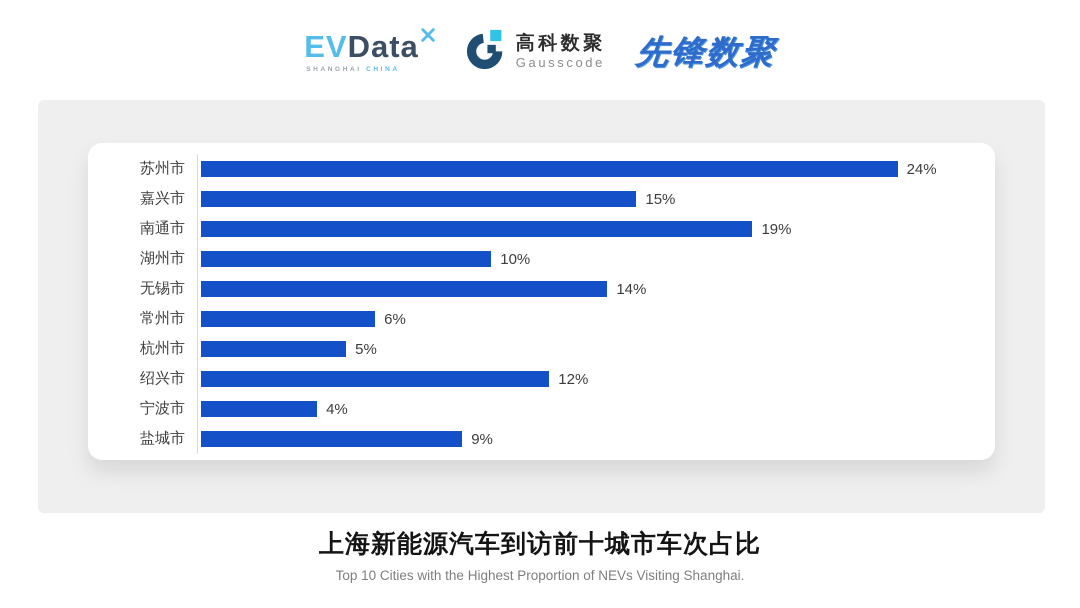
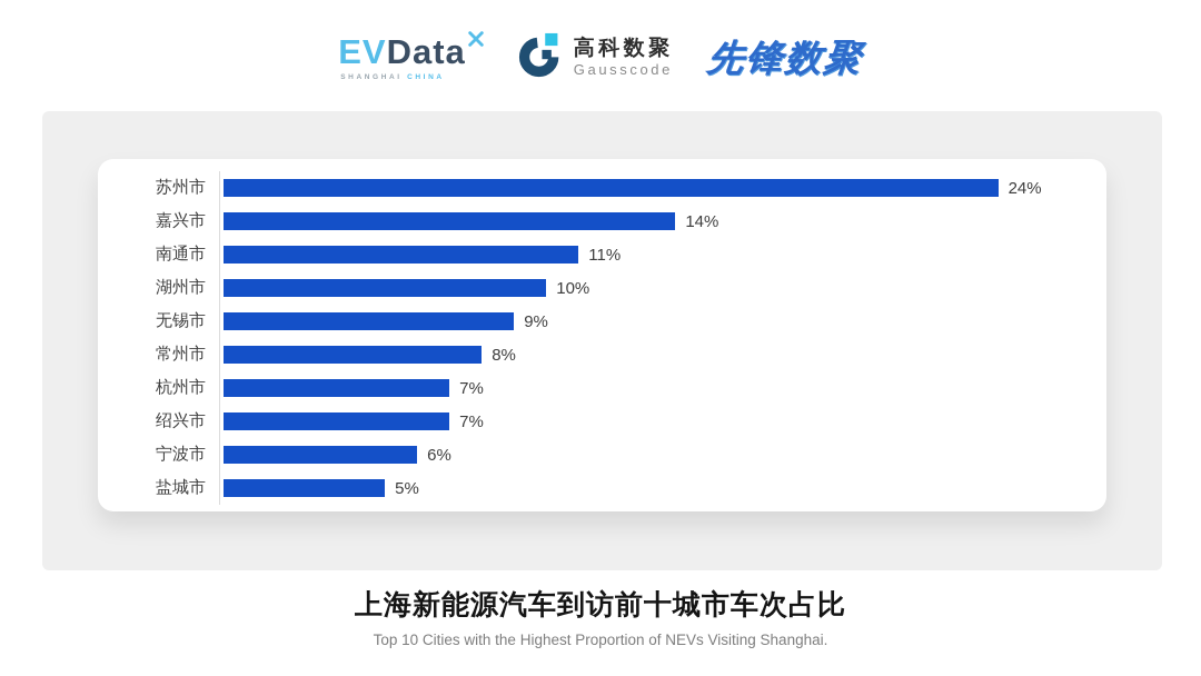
嘉兴市: 15% -> 14%
南通市: 19% -> 11%
无锡市: 14% -> 9%
常州市: 6% -> 8%
杭州市: 5% -> 7%
绍兴市: 12% -> 7%
宁波市: 4% -> 6%
盐城市: 9% -> 5%
